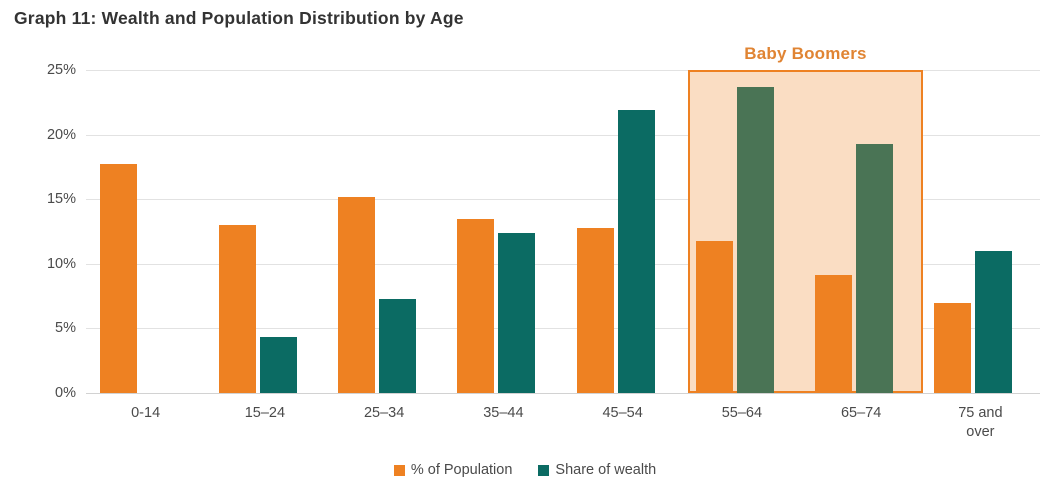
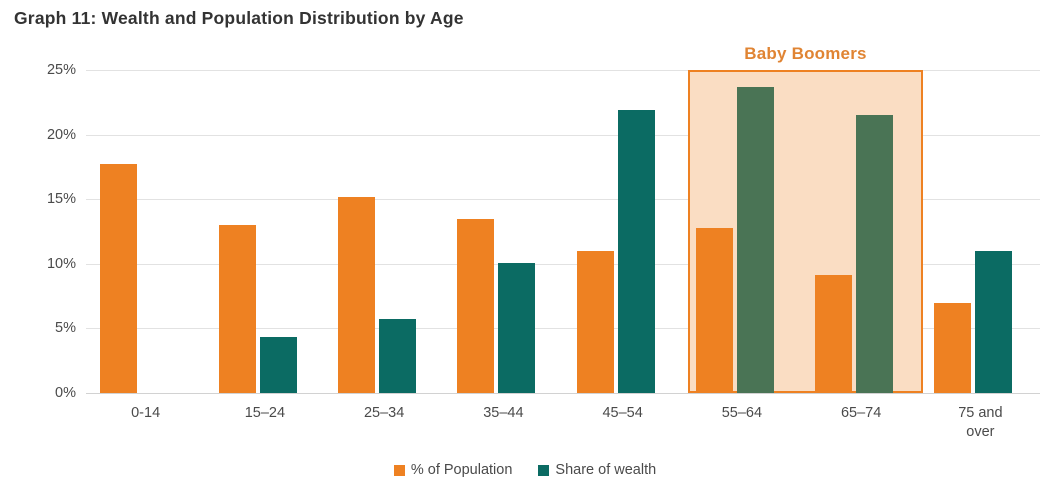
Share of wealth/25–34: 7.3% -> 5.7%
Share of wealth/35–44: 12.4% -> 10.1%
% of Population/45–54: 12.8% -> 11.0%
% of Population/55–64: 11.8% -> 12.8%
Share of wealth/65–74: 19.3% -> 21.5%
